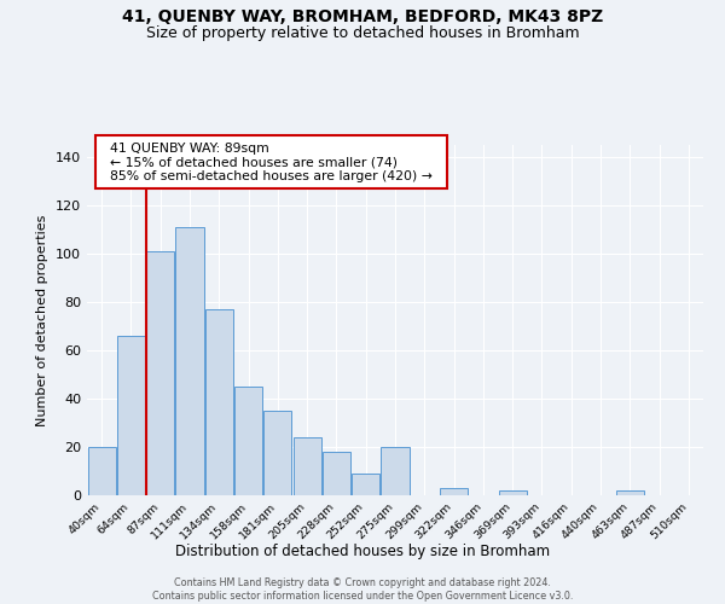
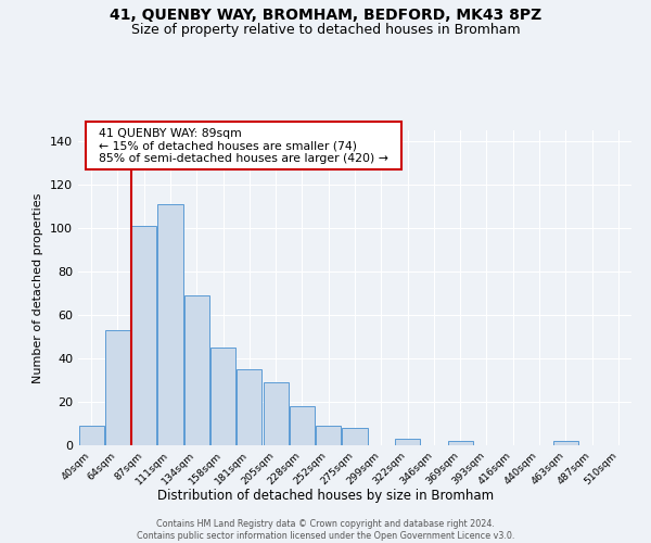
40sqm: 20 -> 9
64sqm: 66 -> 53
134sqm: 77 -> 69
205sqm: 24 -> 29
275sqm: 20 -> 8
